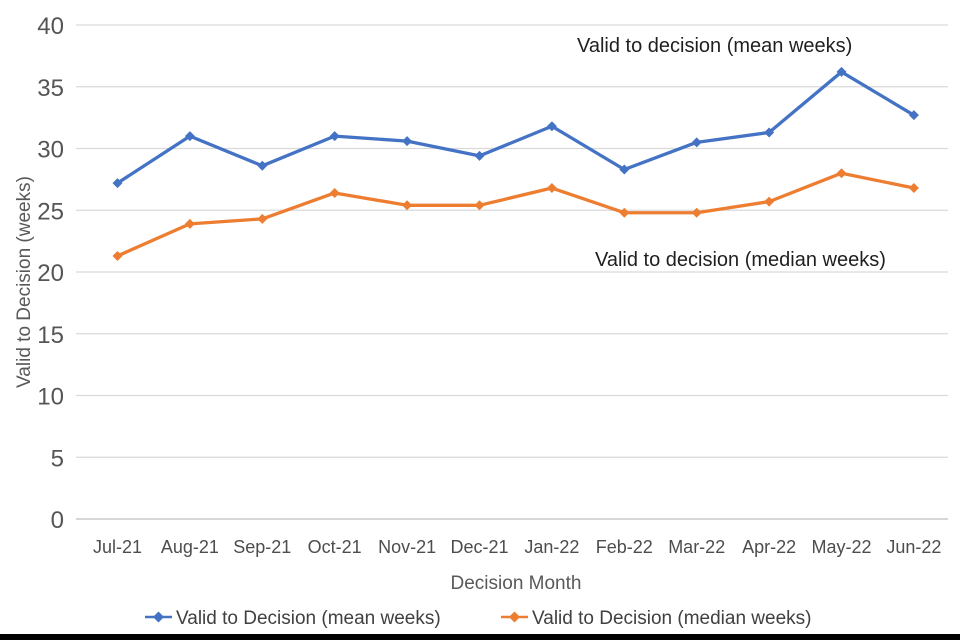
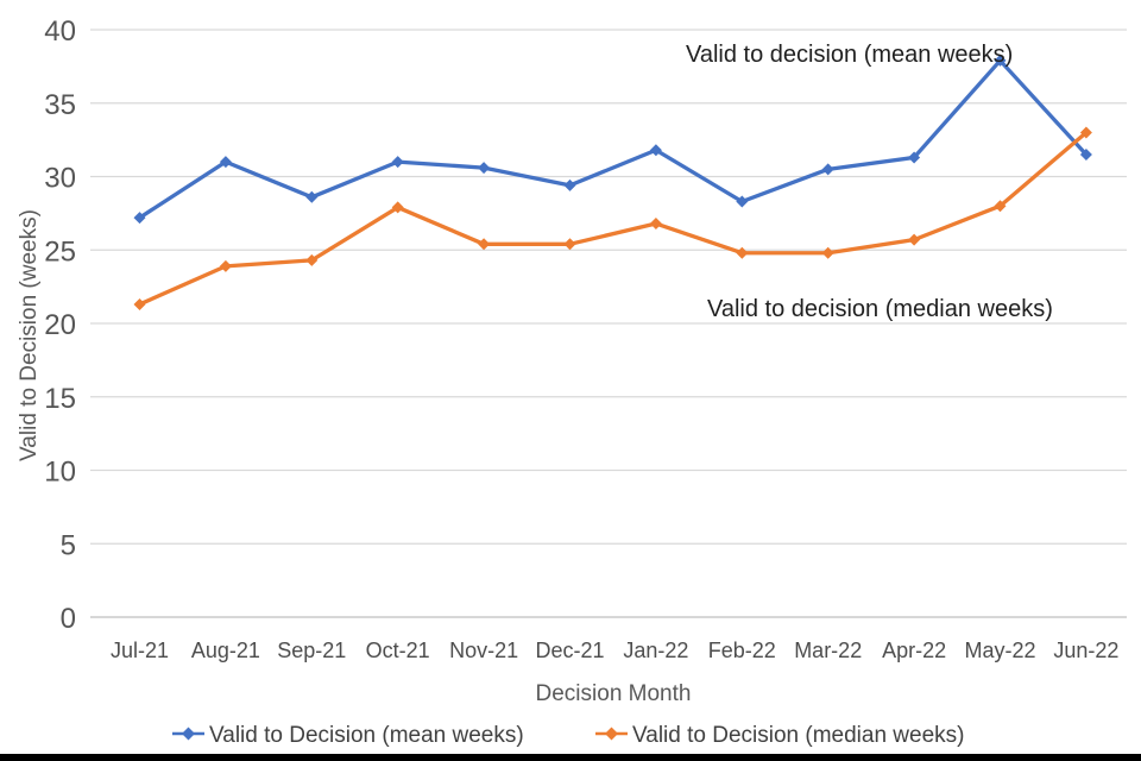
Valid to Decision (median weeks)/Oct-21: 26.4 -> 27.9
Valid to Decision (mean weeks)/May-22: 36.2 -> 37.9
Valid to Decision (mean weeks)/Jun-22: 32.7 -> 31.5
Valid to Decision (median weeks)/Jun-22: 26.8 -> 33.0
